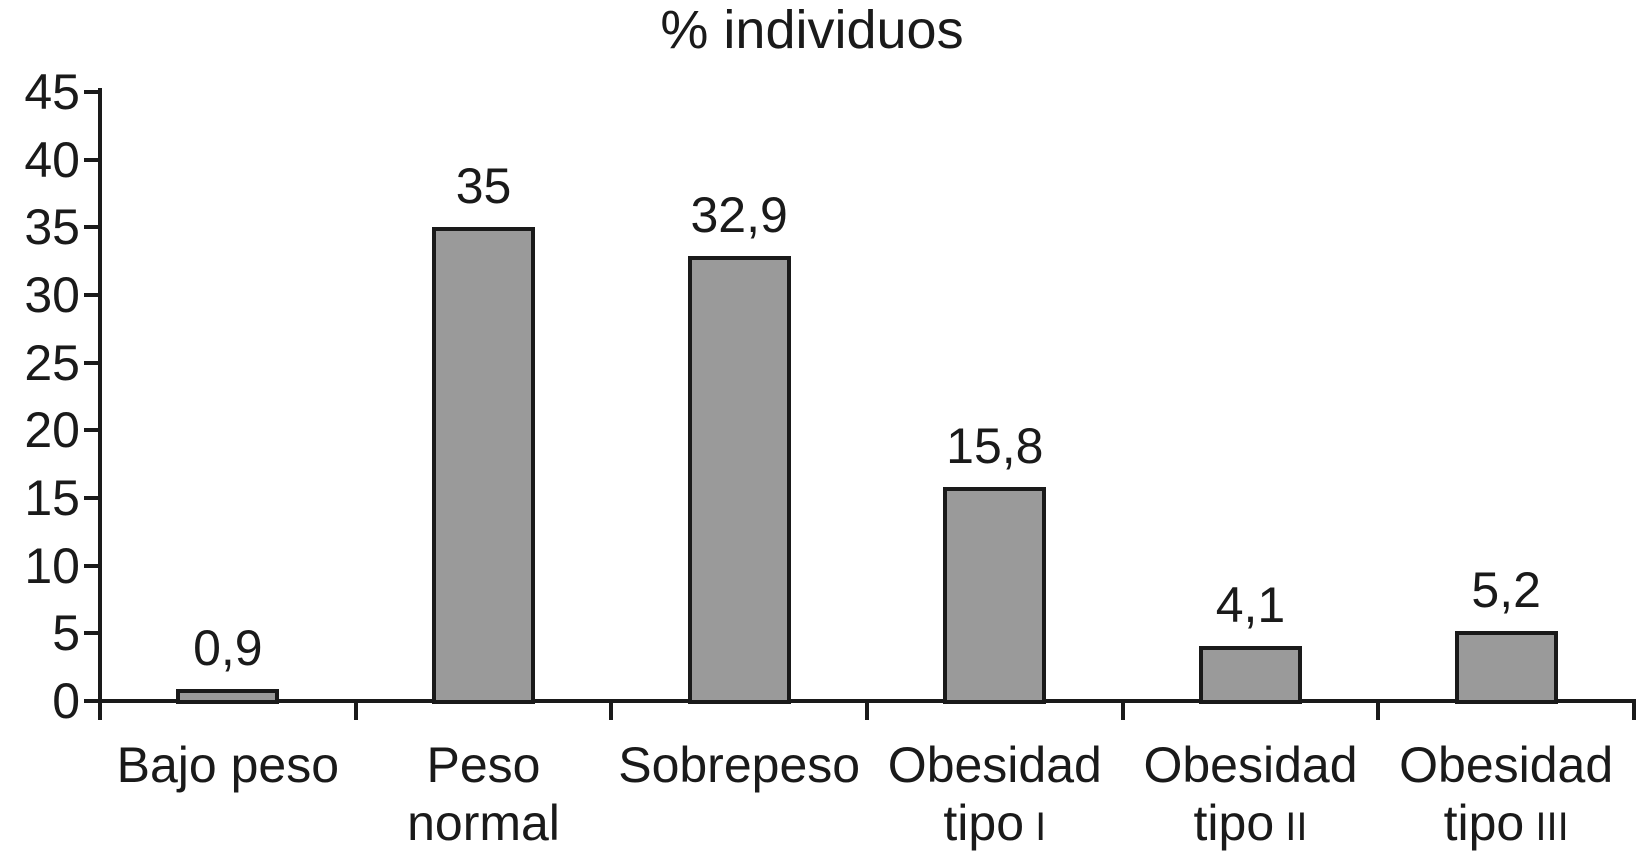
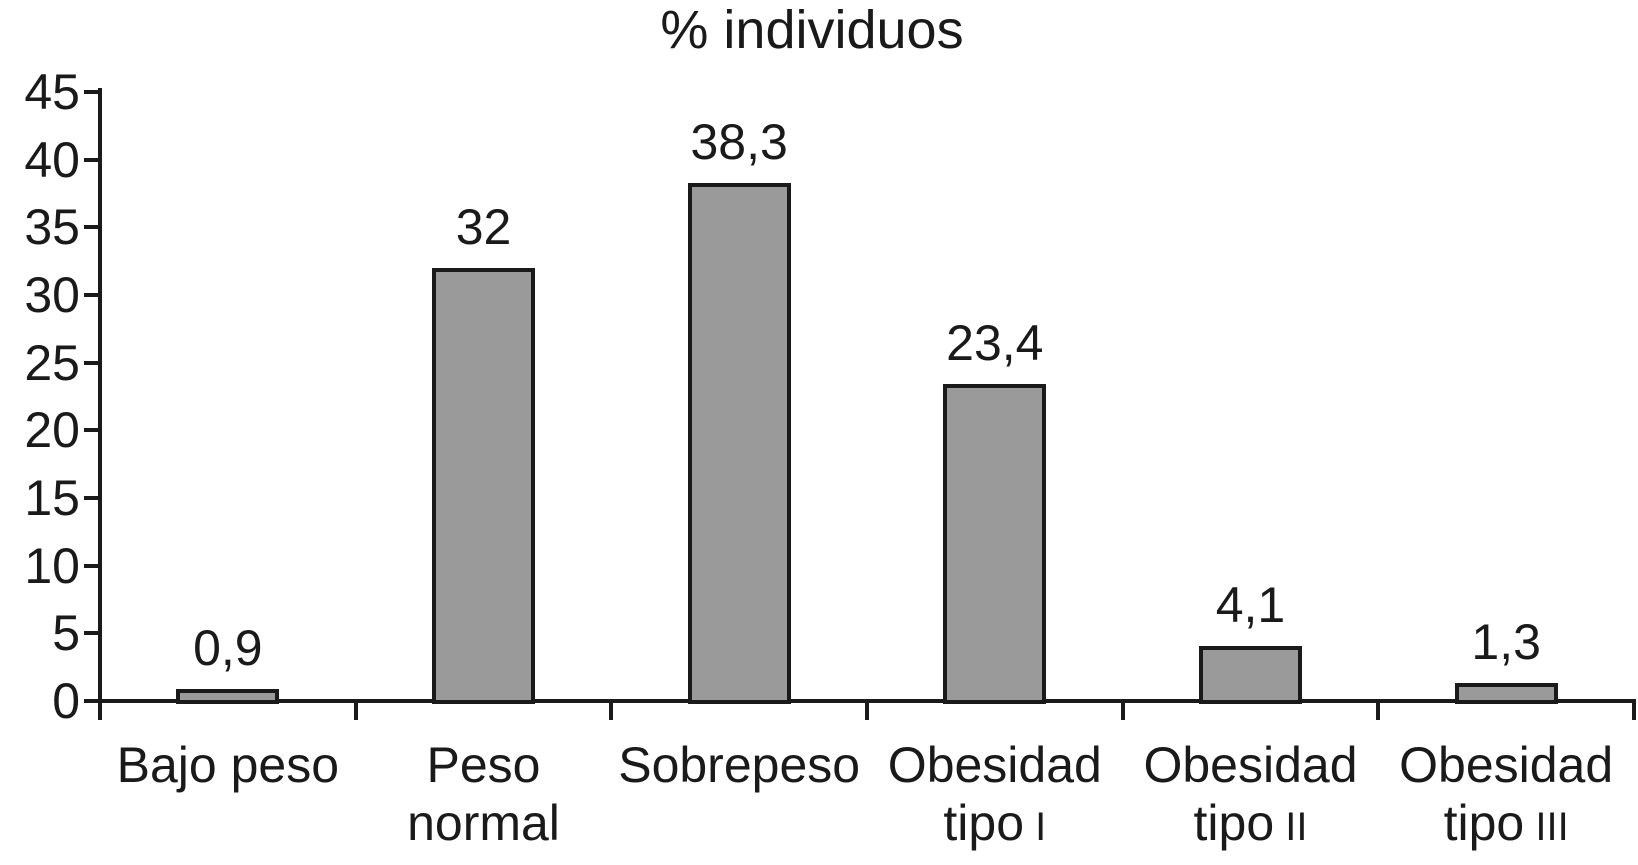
Peso normal: 35 -> 32
Sobrepeso: 32,9 -> 38,3
Obesidad tipo I: 15,8 -> 23,4
Obesidad tipo III: 5,2 -> 1,3
